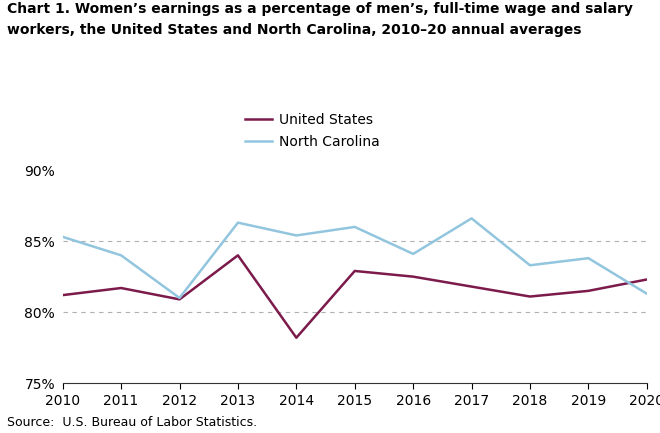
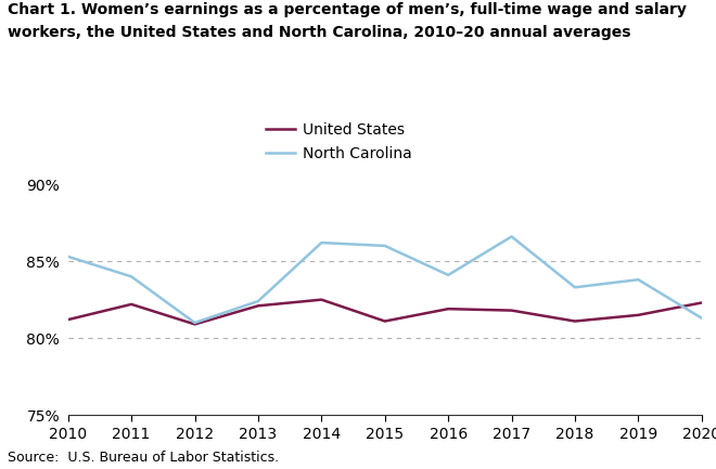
United States/2011: 81.7% -> 82.2%
United States/2013: 84.0% -> 82.1%
North Carolina/2013: 86.3% -> 82.4%
United States/2014: 78.2% -> 82.5%
North Carolina/2014: 85.4% -> 86.2%
United States/2015: 82.9% -> 81.1%
United States/2016: 82.5% -> 81.9%
